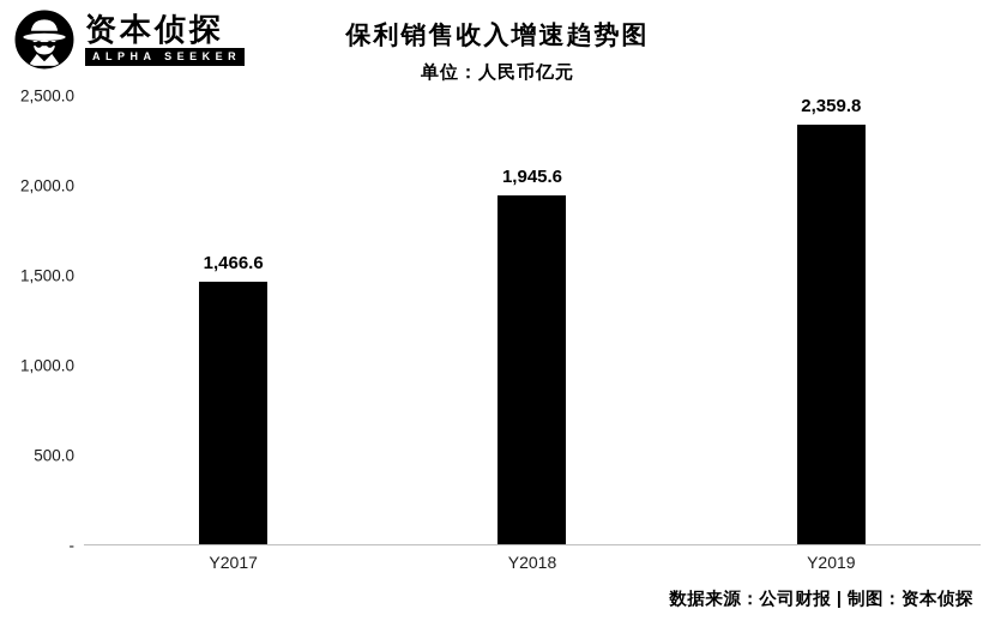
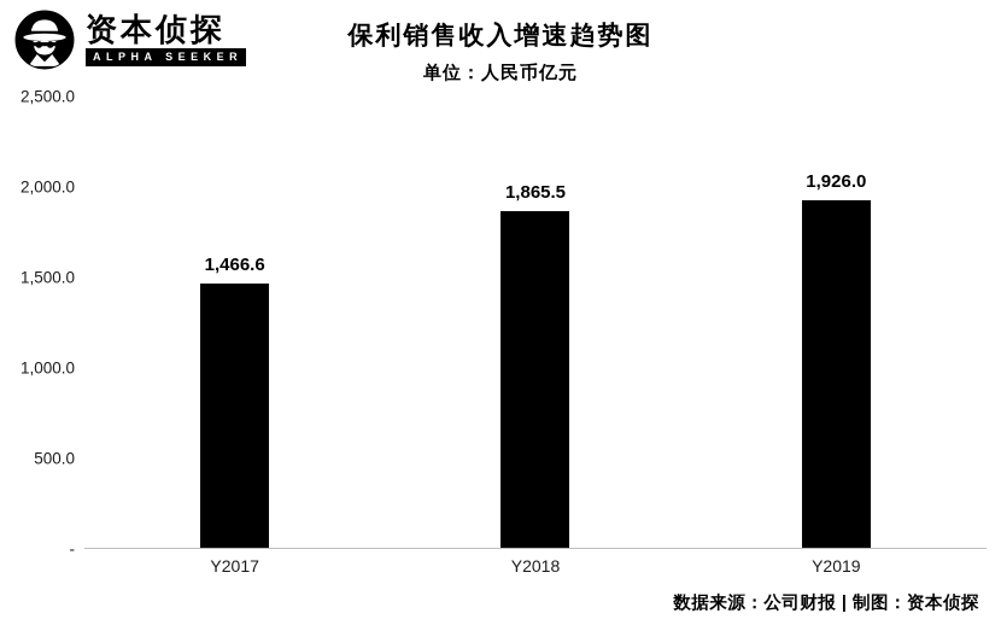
Y2018: 1,945.6 -> 1,865.5
Y2019: 2,359.8 -> 1,926.0
